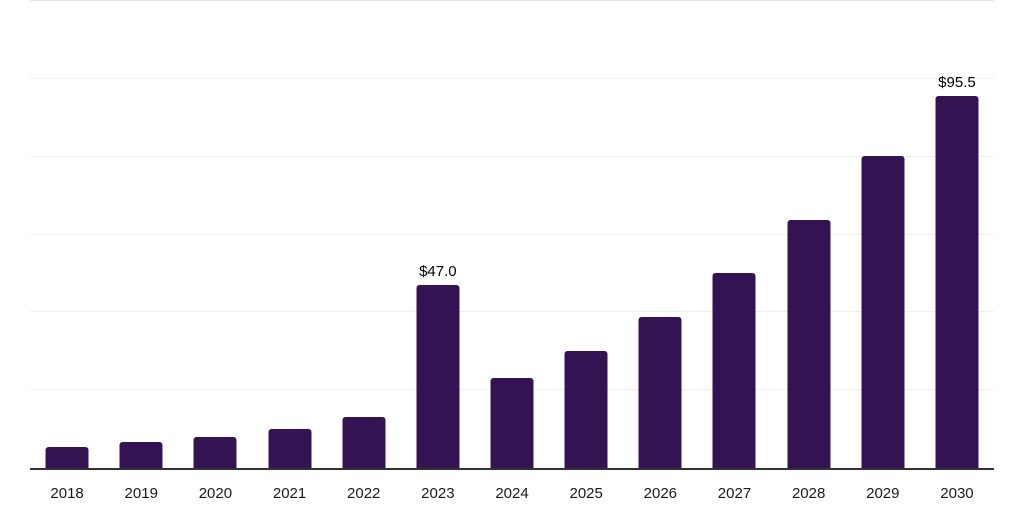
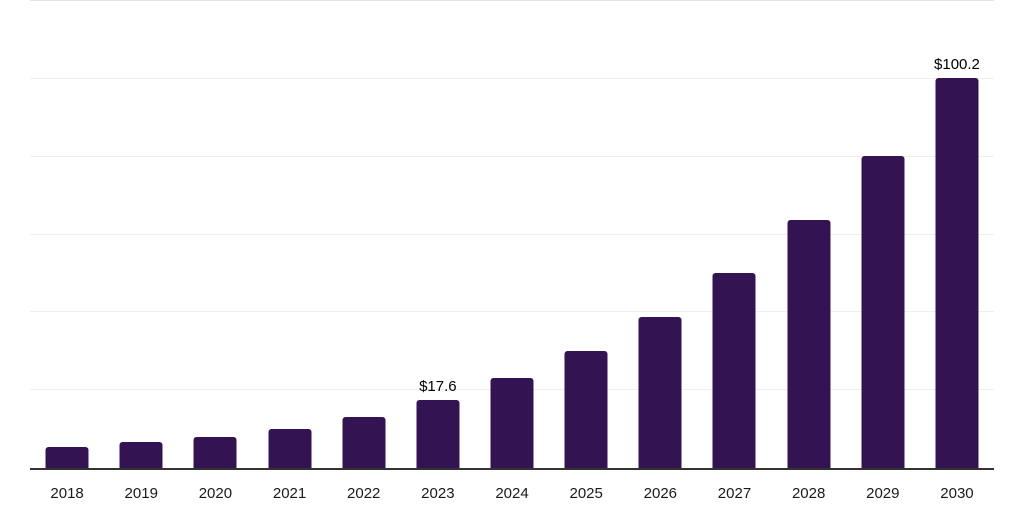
2023: $47.0 -> $17.6
2030: $95.5 -> $100.2
